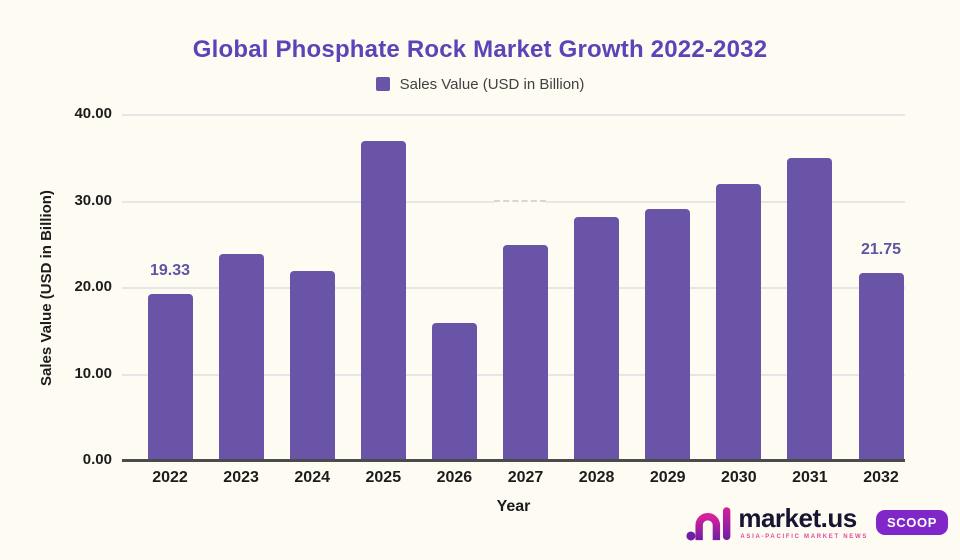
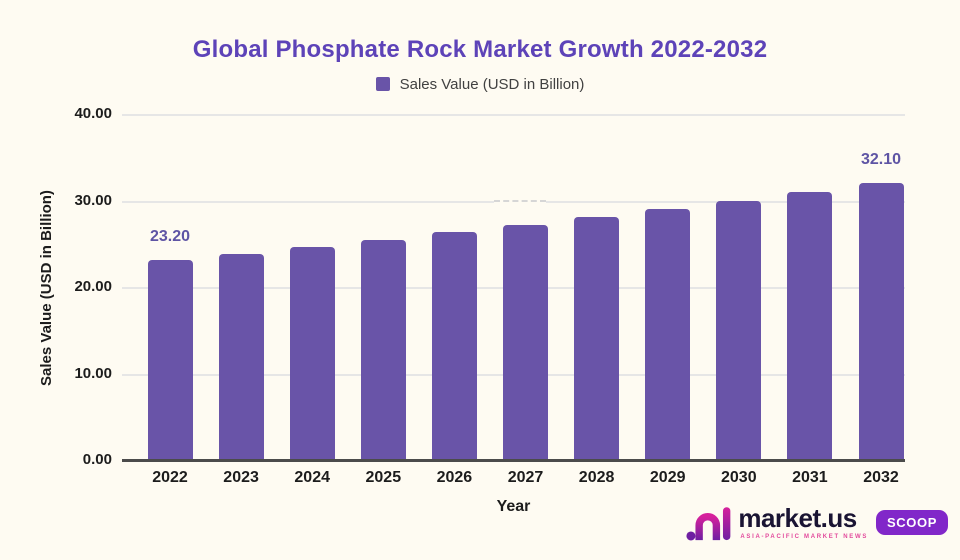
2022: 19.33 -> 23.20
2024: 22 -> 25
2025: 37 -> 26
2026: 16 -> 26
2027: 25 -> 27
2030: 32 -> 30
2031: 35 -> 31
2032: 21.75 -> 32.10
